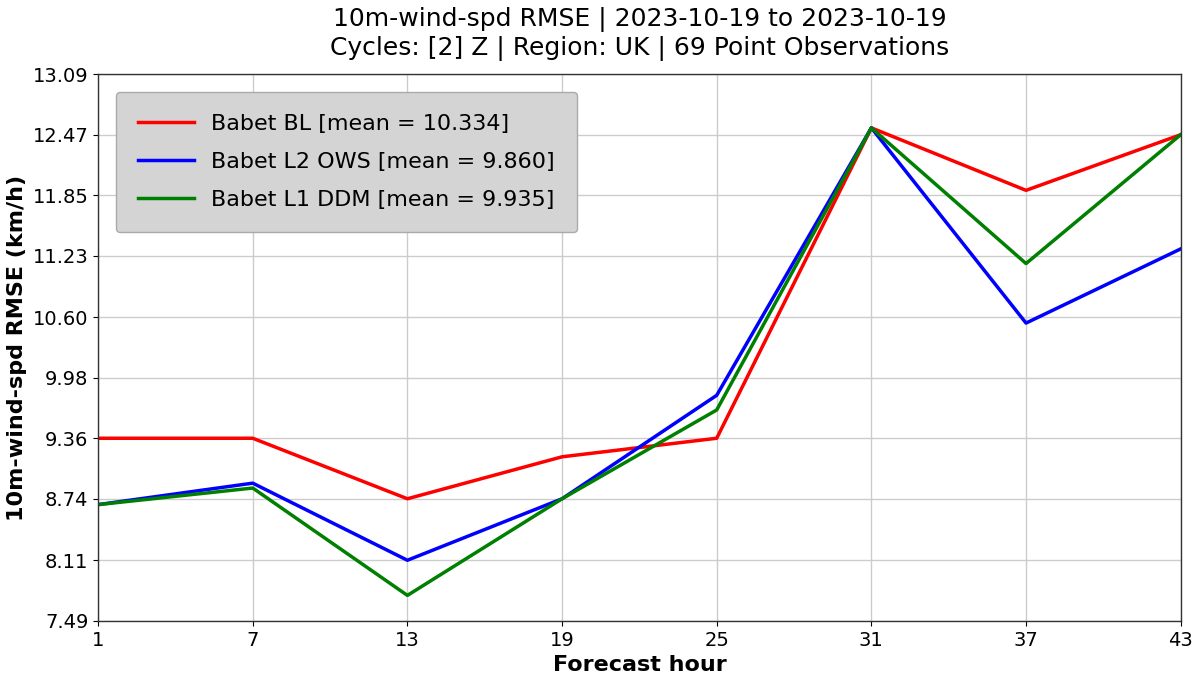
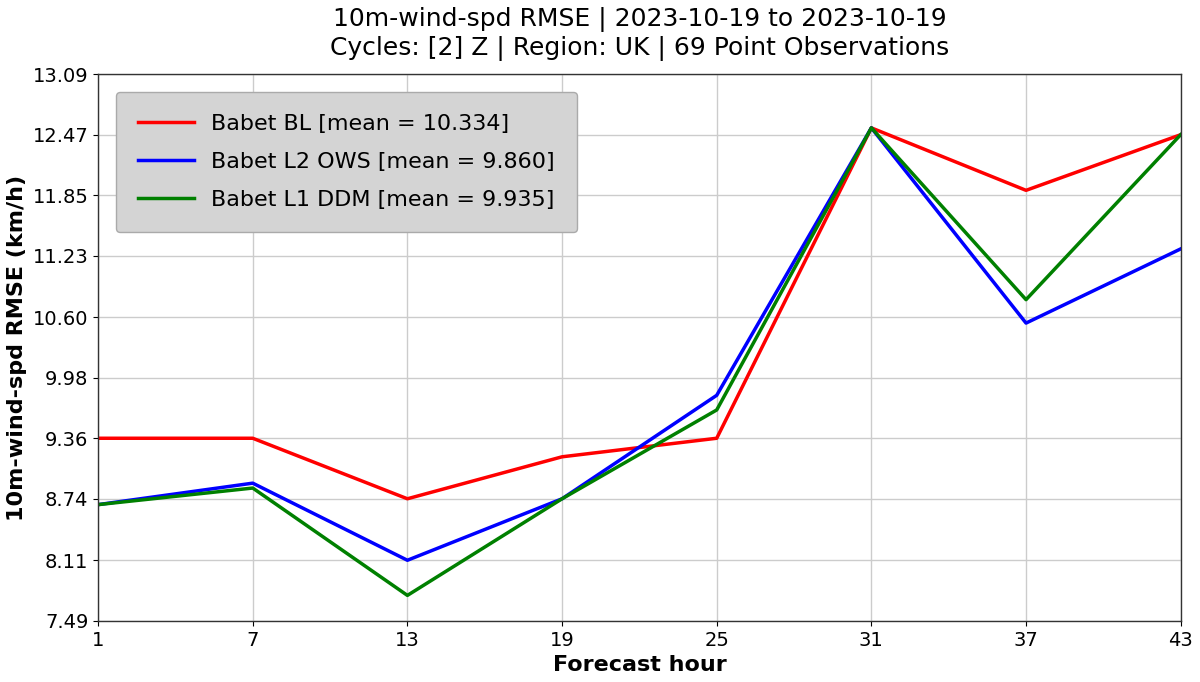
Babet L1 DDM [mean = 9.935]/37: 11.15 -> 10.78
